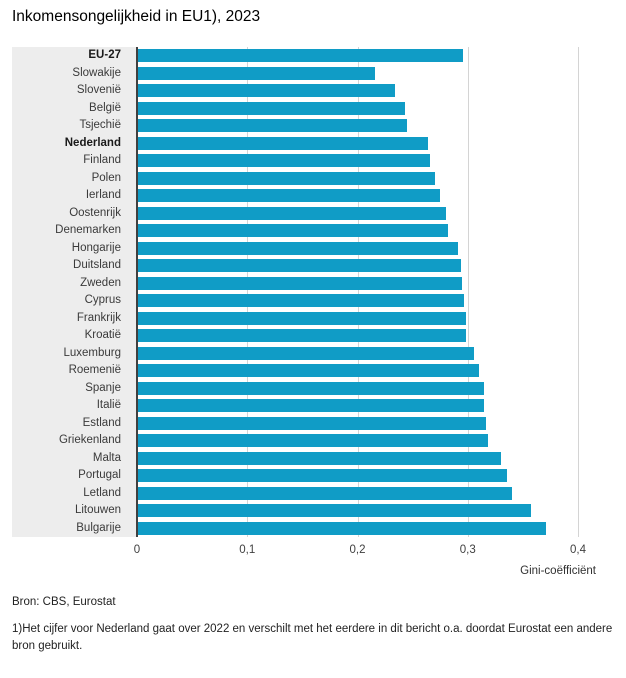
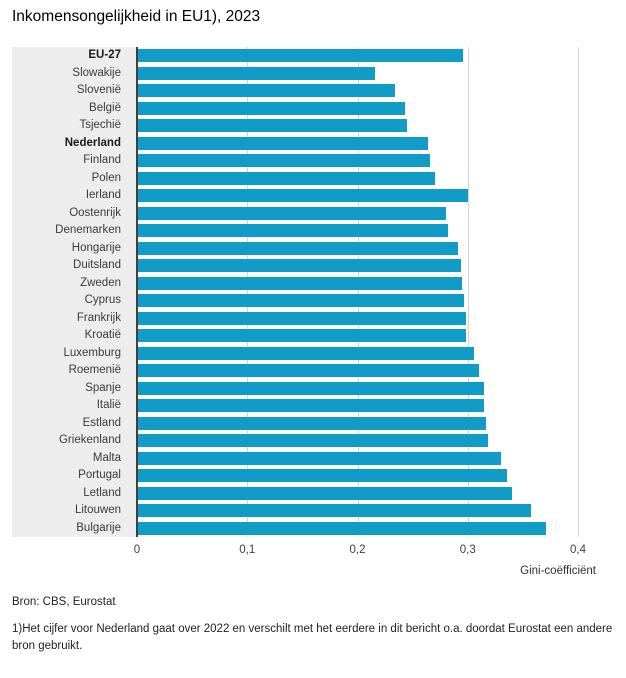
Ierland: 0,28 -> 0,30
